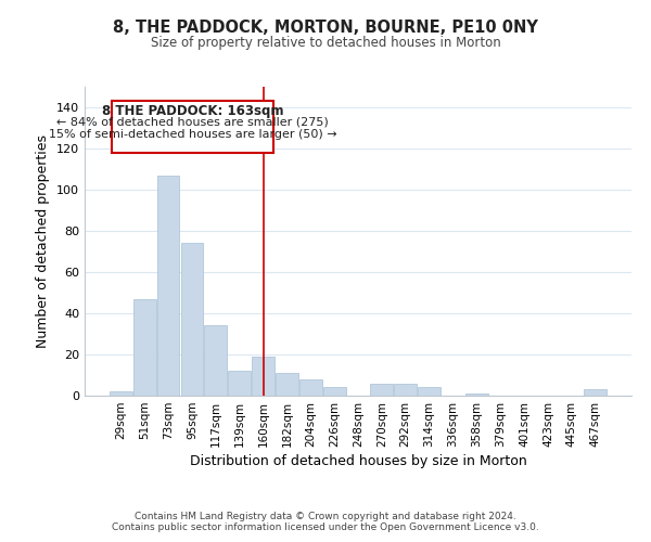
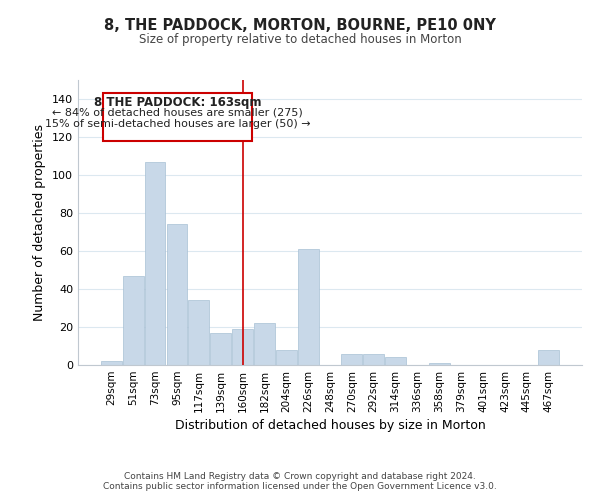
139sqm: 12 -> 17
182sqm: 11 -> 22
226sqm: 4 -> 61
467sqm: 3 -> 8
